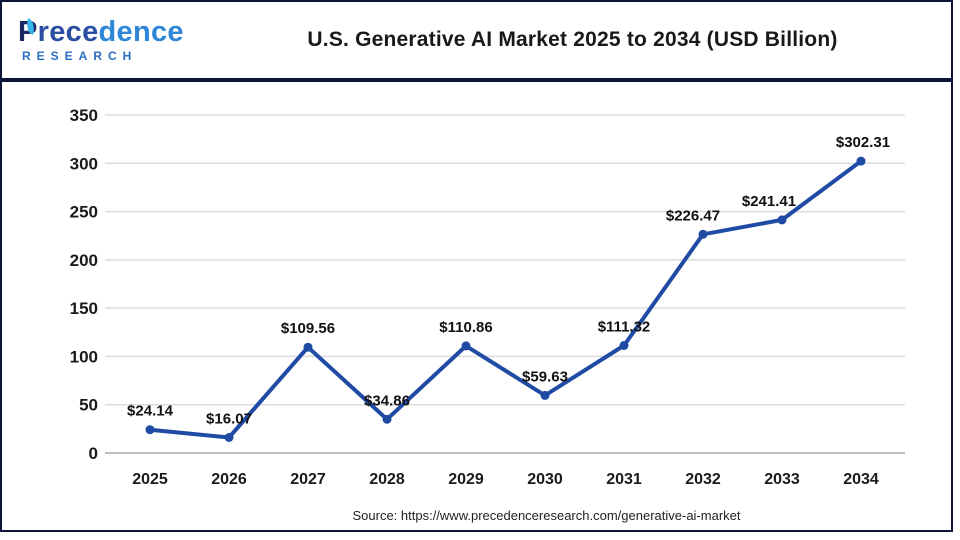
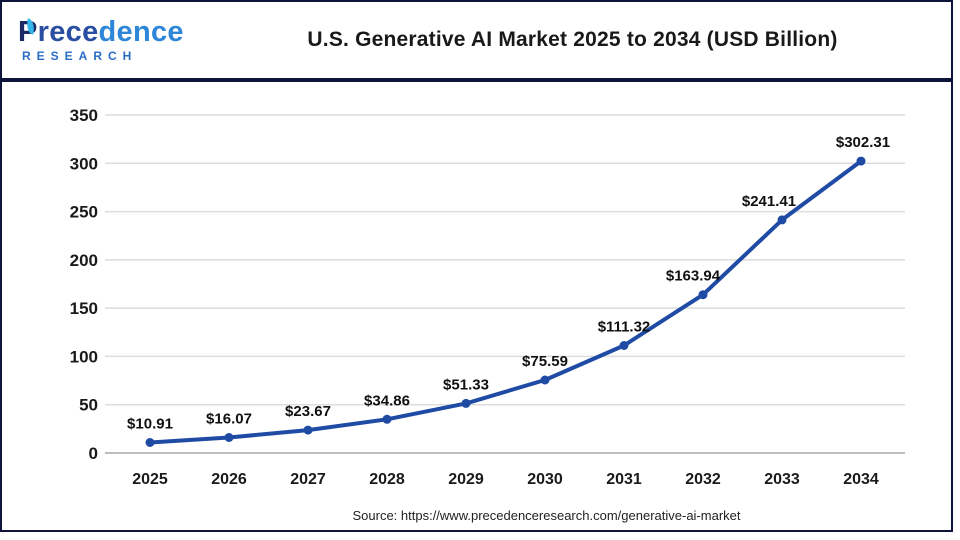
2025: $24.14 -> $10.91
2027: $109.56 -> $23.67
2029: $110.86 -> $51.33
2030: $59.63 -> $75.59
2032: $226.47 -> $163.94
